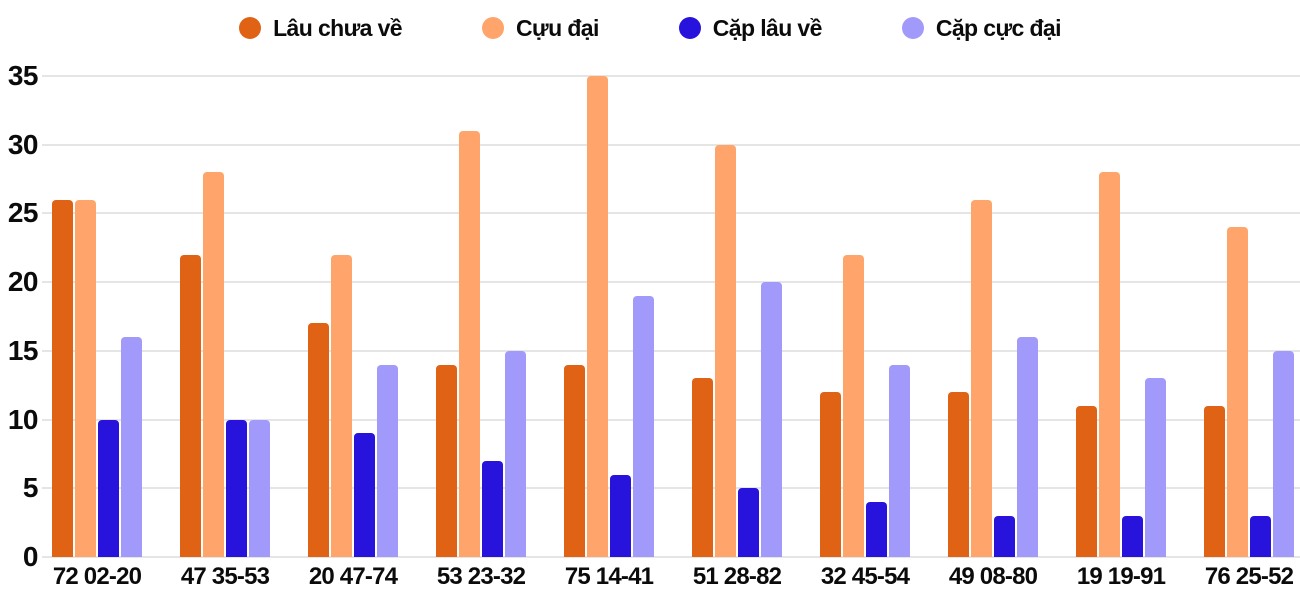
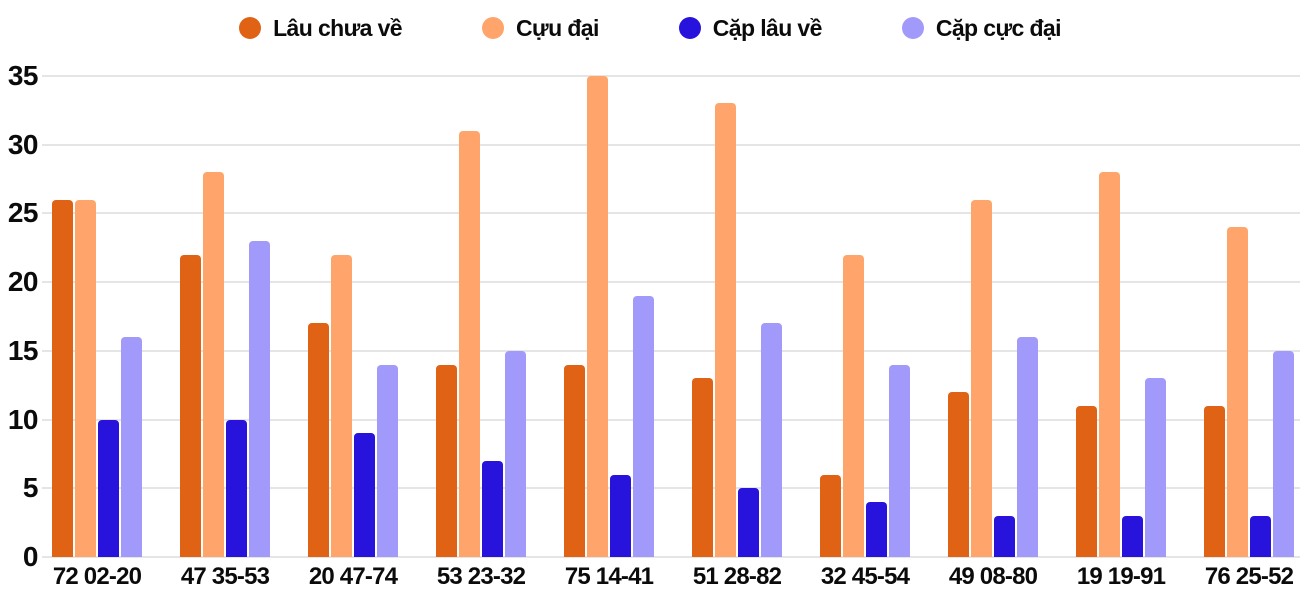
Cặp cực đại/47 35-53: 10 -> 23
Cựu đại/51 28-82: 30 -> 33
Cặp cực đại/51 28-82: 20 -> 17
Lâu chưa về/32 45-54: 12 -> 6
